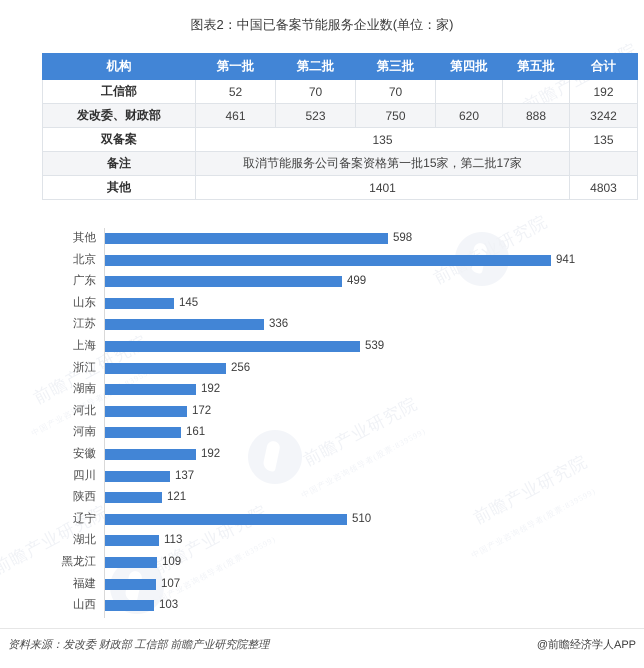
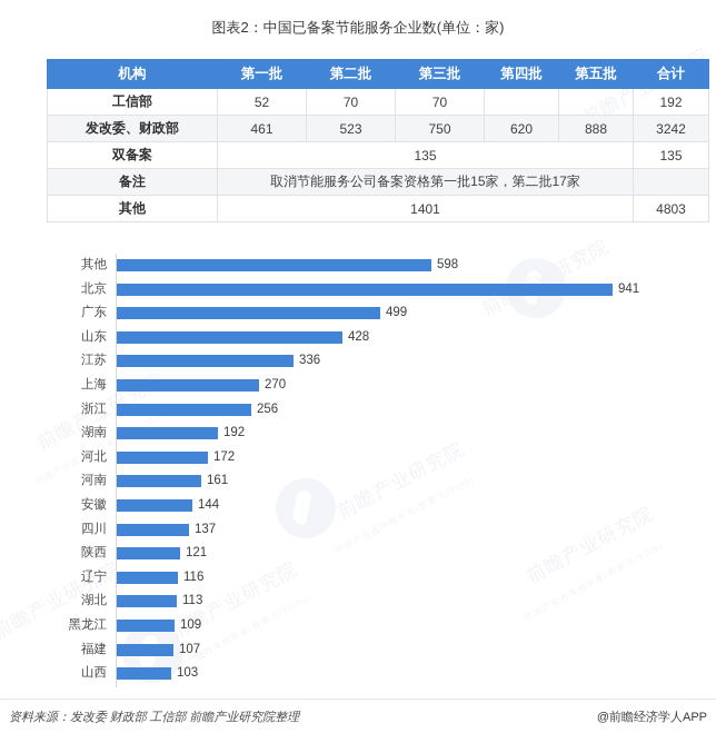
山东: 145 -> 428
上海: 539 -> 270
安徽: 192 -> 144
辽宁: 510 -> 116
